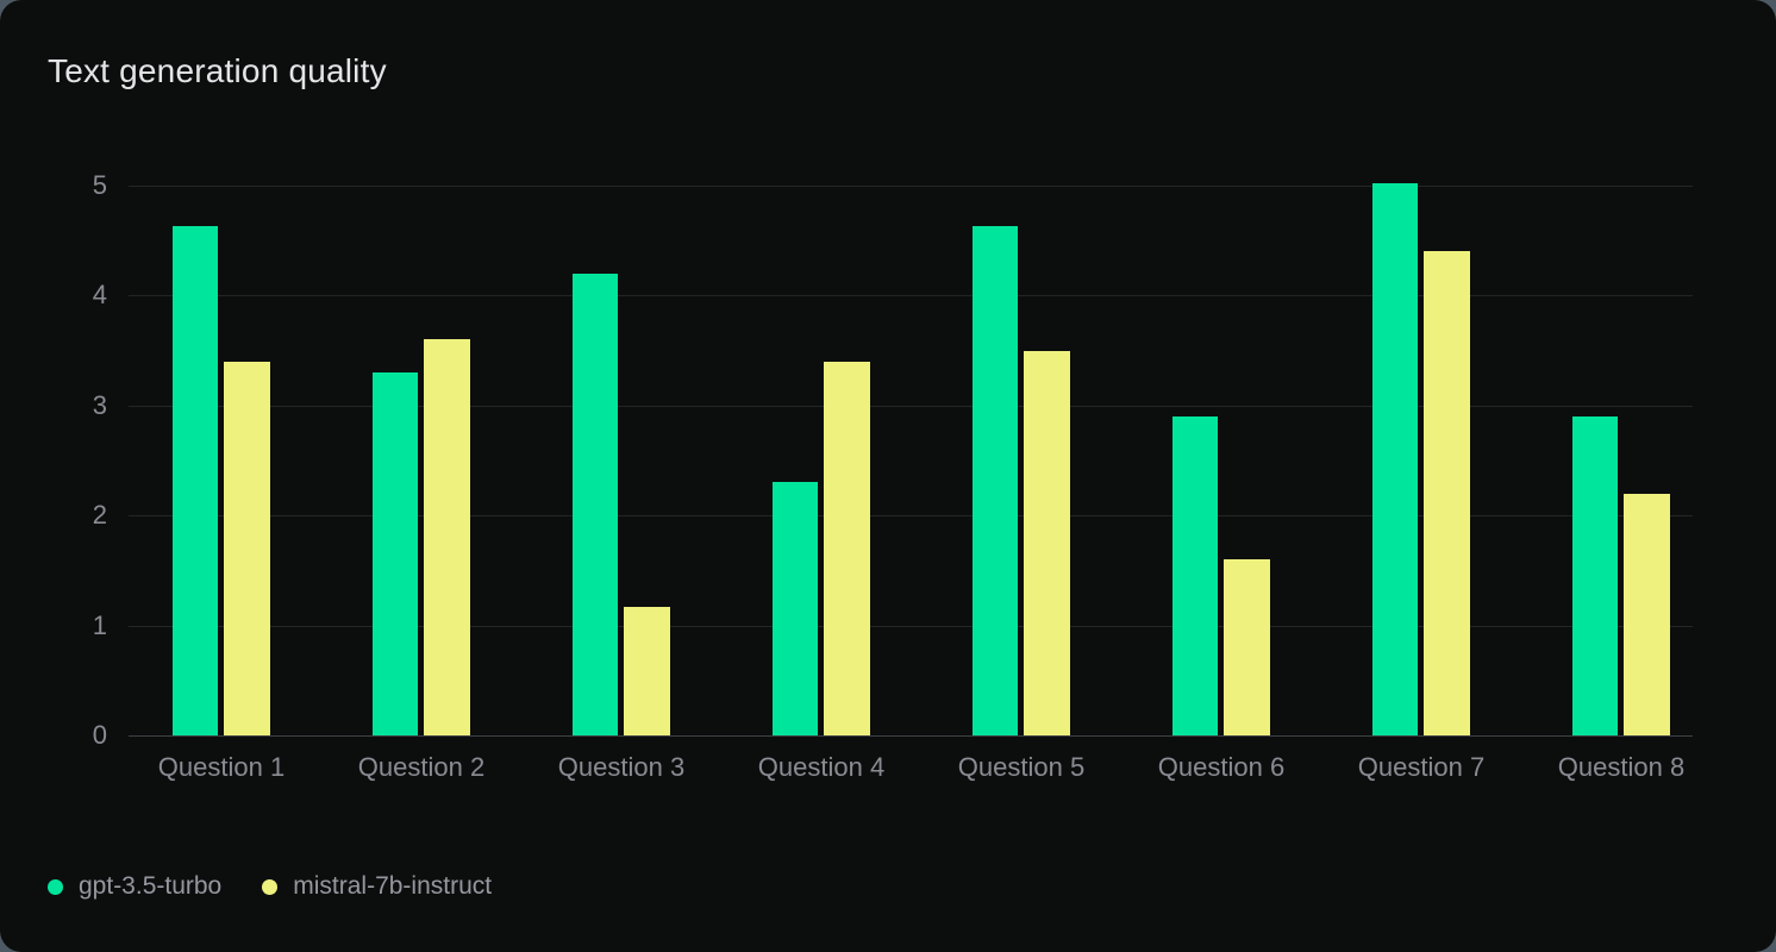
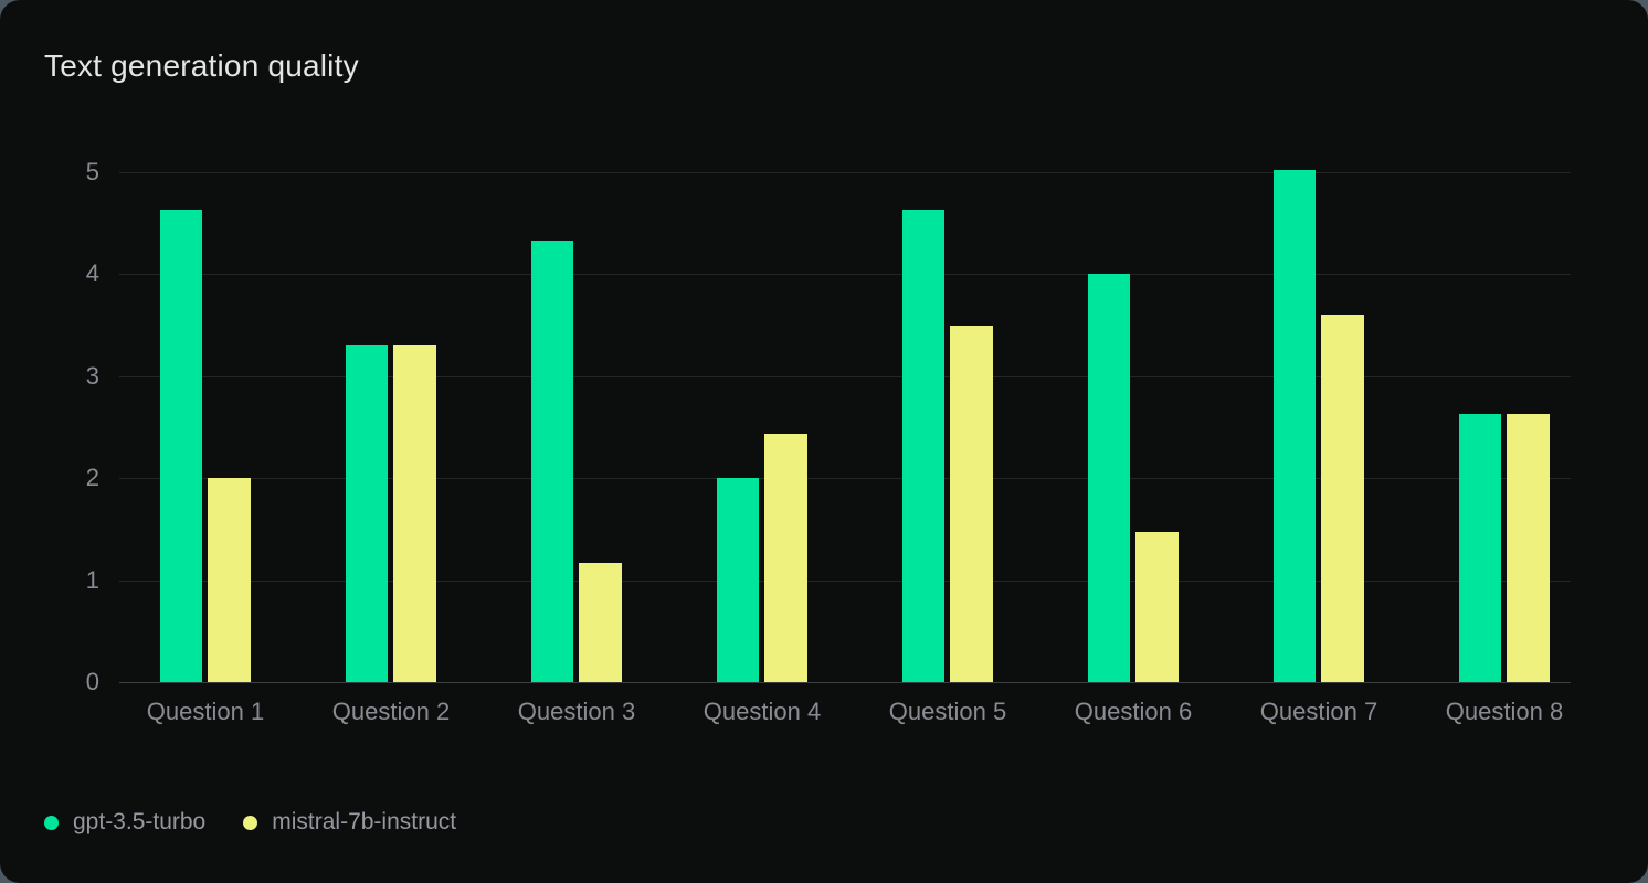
mistral-7b-instruct/Question 1: 3.4 -> 2.0
mistral-7b-instruct/Question 2: 3.6 -> 3.3
gpt-3.5-turbo/Question 3: 4.2 -> 4.3
gpt-3.5-turbo/Question 4: 2.3 -> 2.0
mistral-7b-instruct/Question 4: 3.4 -> 2.4
gpt-3.5-turbo/Question 6: 2.9 -> 4.0
mistral-7b-instruct/Question 6: 1.6 -> 1.5
mistral-7b-instruct/Question 7: 4.4 -> 3.6
gpt-3.5-turbo/Question 8: 2.9 -> 2.6
mistral-7b-instruct/Question 8: 2.2 -> 2.6
